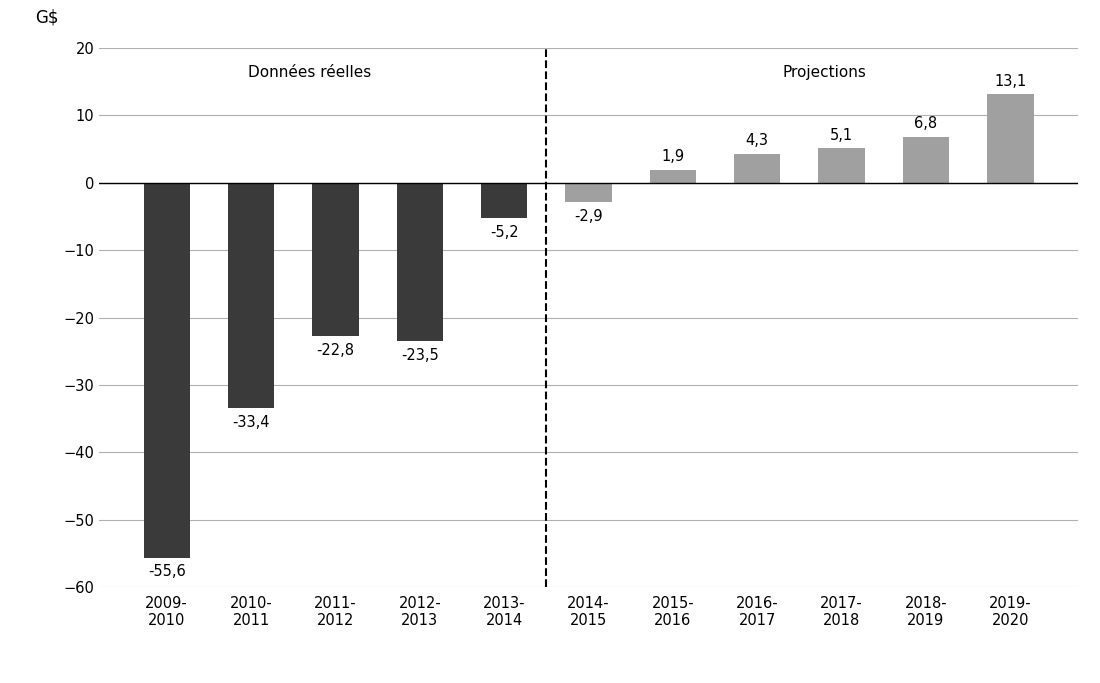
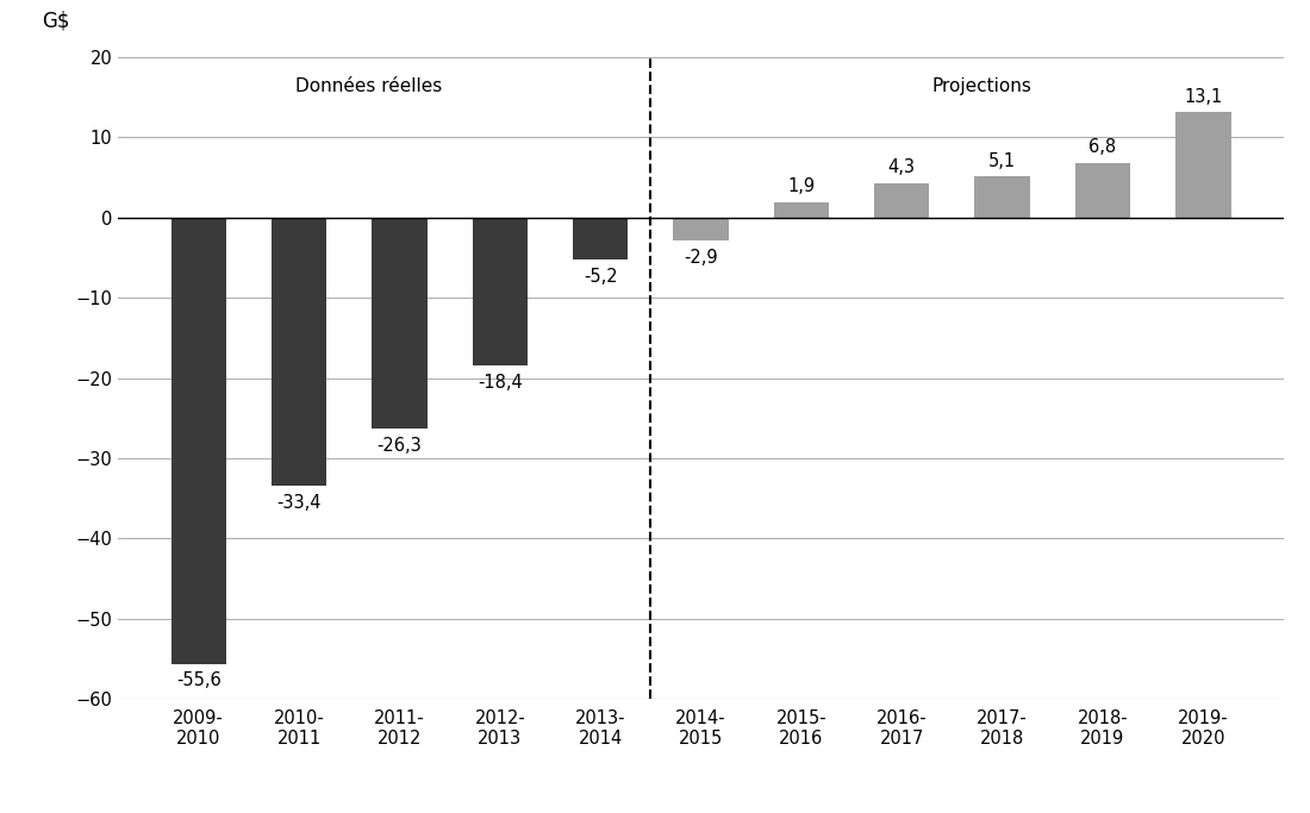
2011- 2012: -22,8 -> -26,3
2012- 2013: -23,5 -> -18,4
